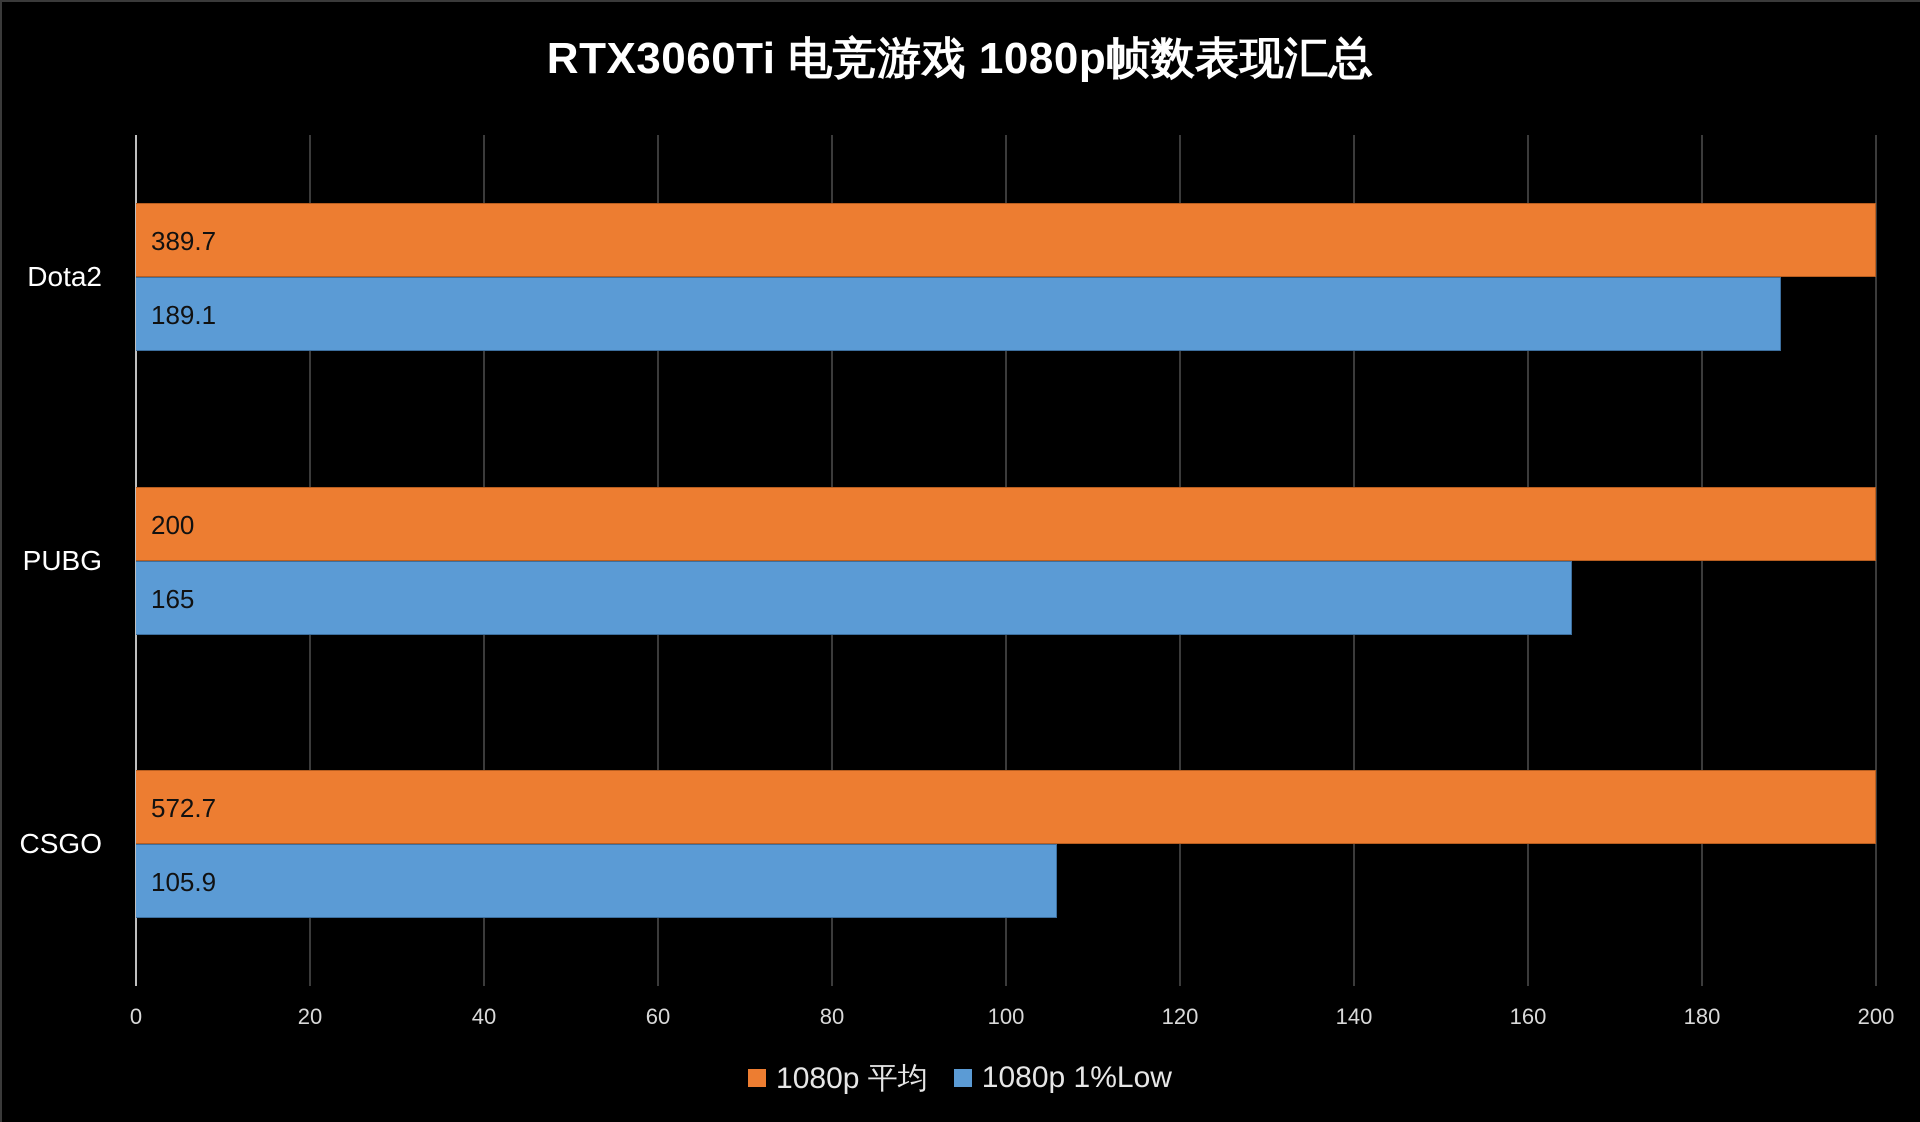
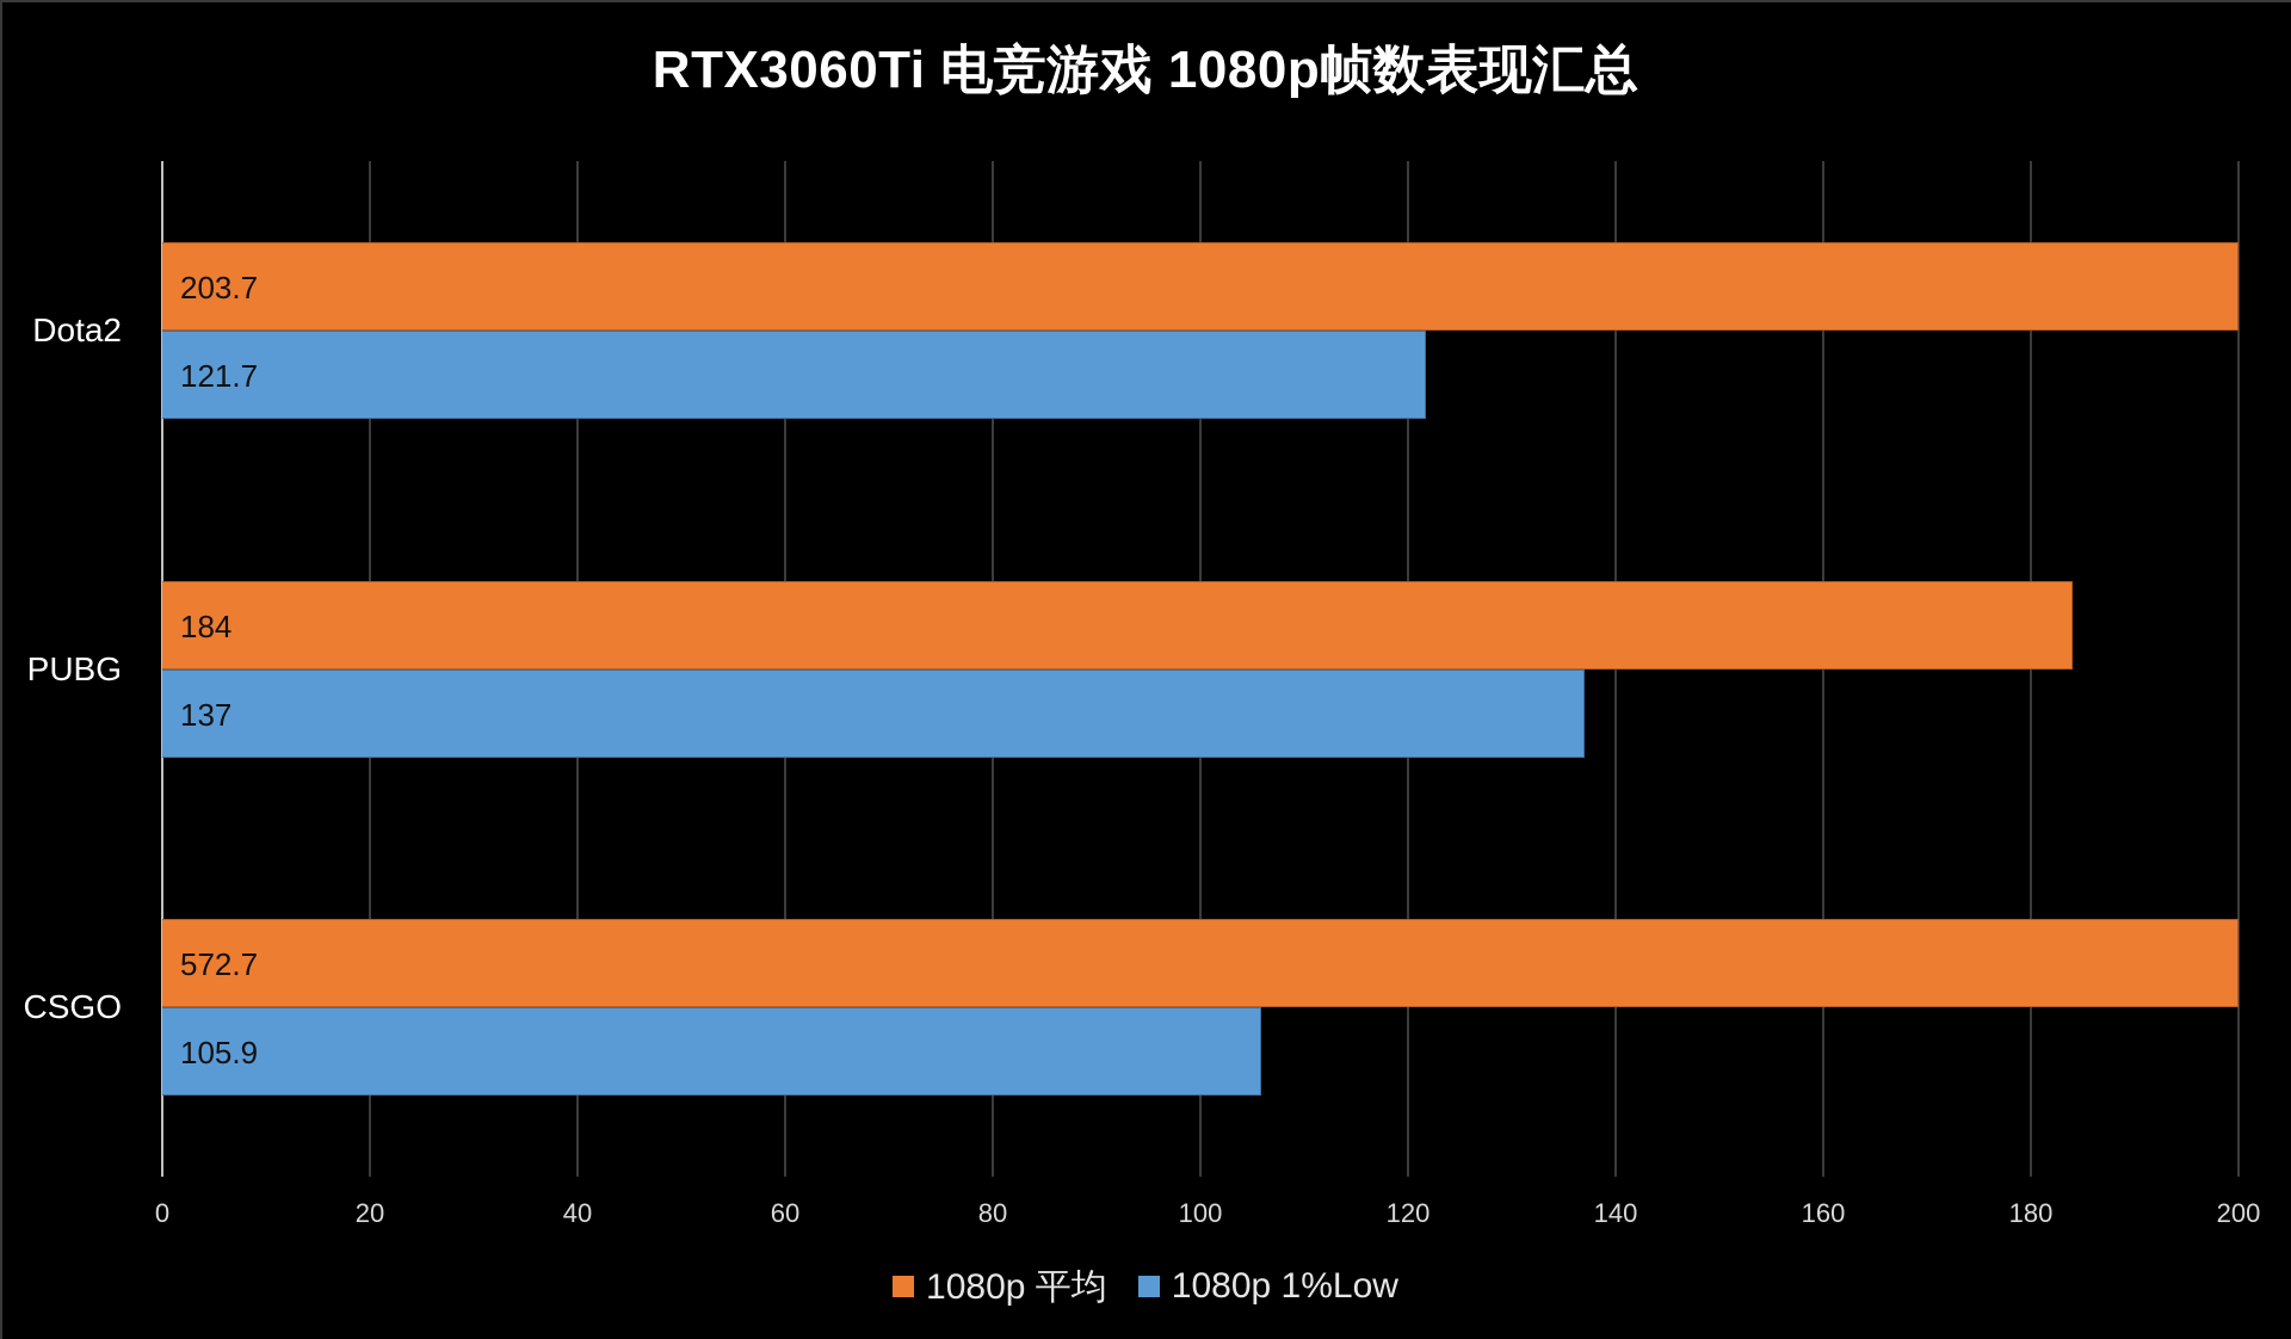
1080p 平均/Dota2: 389.7 -> 203.7
1080p 1%Low/Dota2: 189.1 -> 121.7
1080p 平均/PUBG: 200 -> 184
1080p 1%Low/PUBG: 165 -> 137
